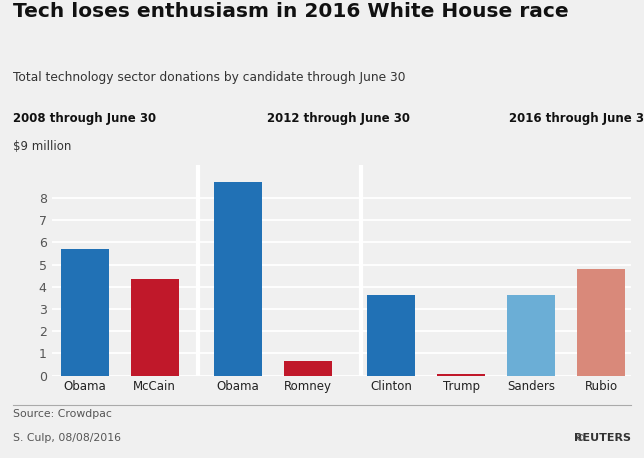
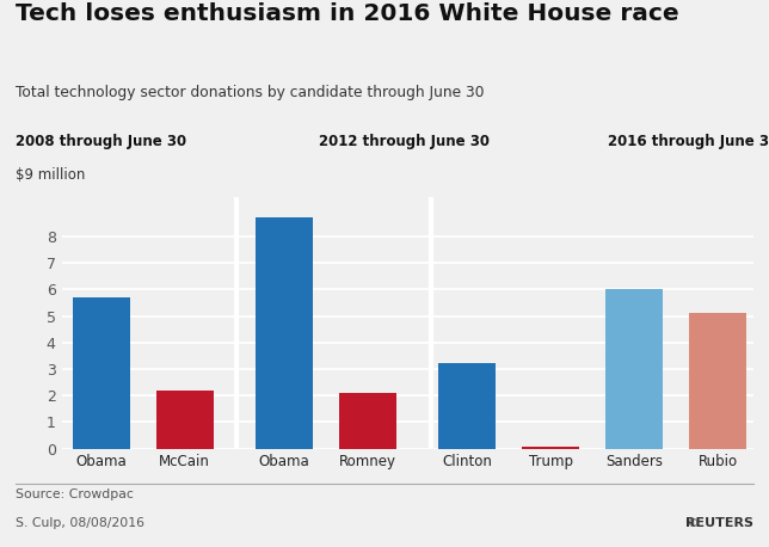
McCain: 4.35 -> 2.20
Romney: 0.65 -> 2.10
Clinton: 3.65 -> 3.22
Sanders: 3.65 -> 6.02
Rubio: 4.80 -> 5.12
